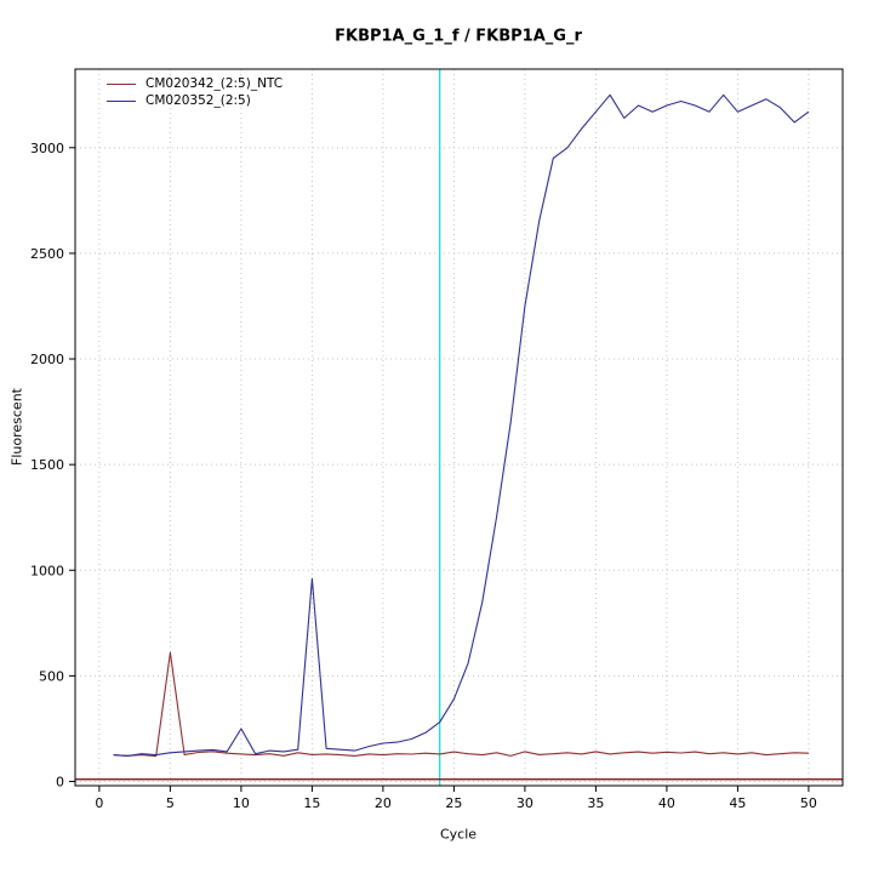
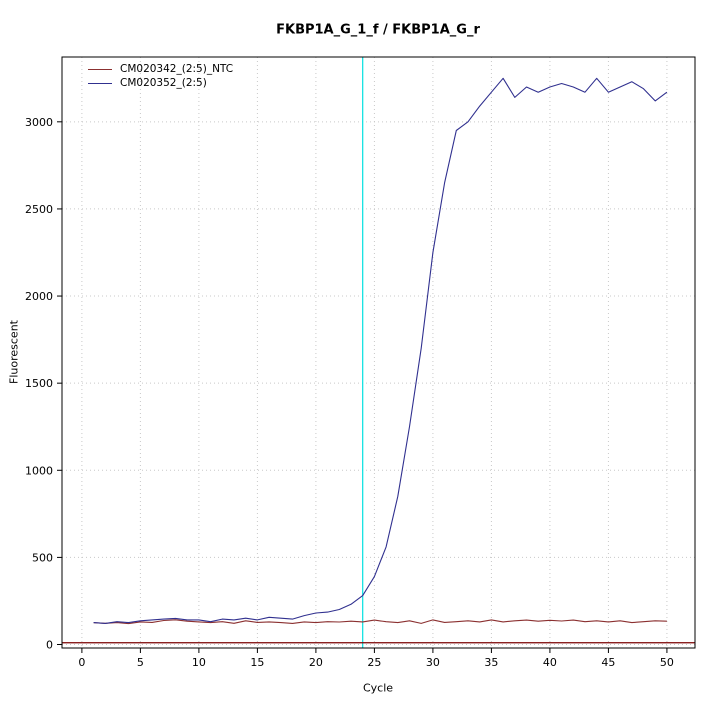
CM020342_(2:5)_NTC/5: 610 -> 130
CM020352_(2:5)/10: 250 -> 140
CM020352_(2:5)/15: 960 -> 140
